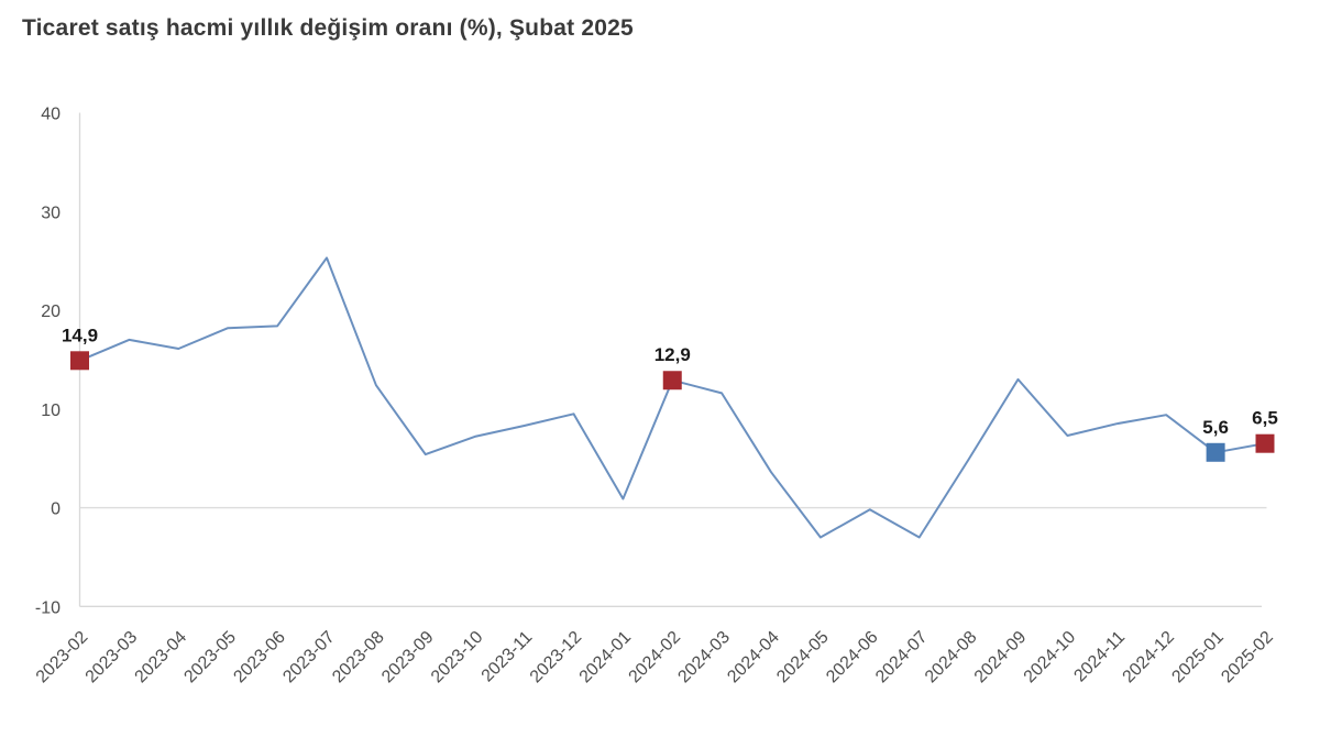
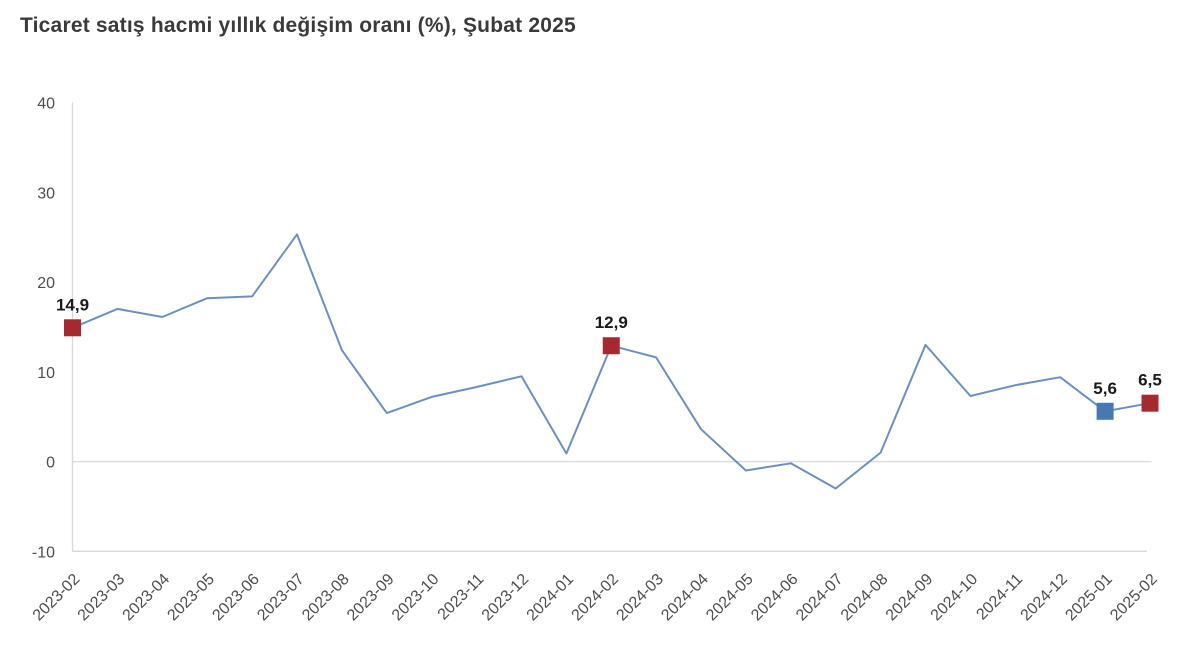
2024-05: -3 -> -1
2024-08: 5 -> 1
